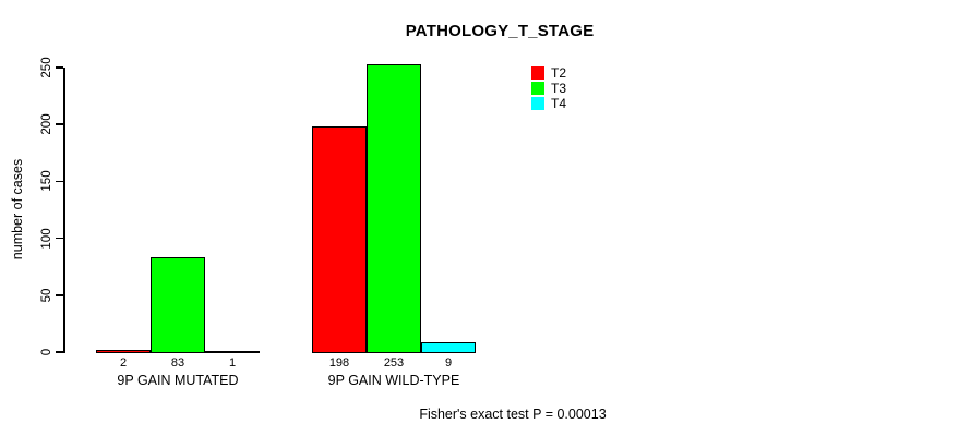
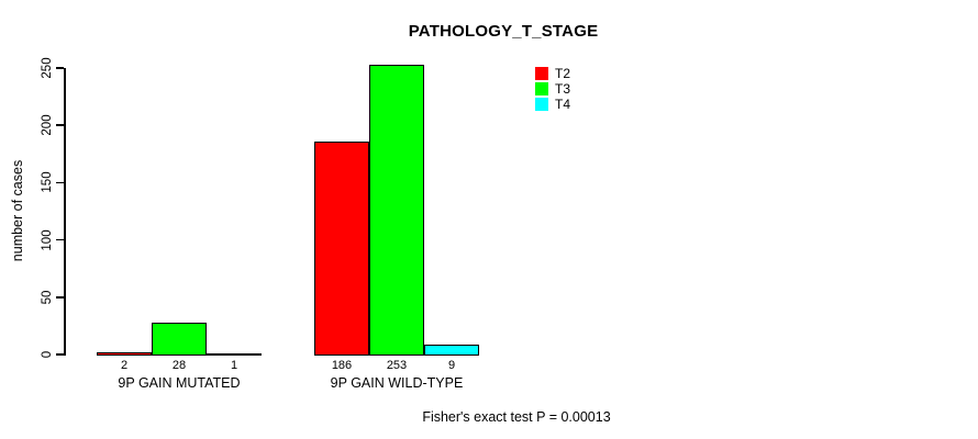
T3/9P GAIN MUTATED: 83 -> 28
T2/9P GAIN WILD-TYPE: 198 -> 186
